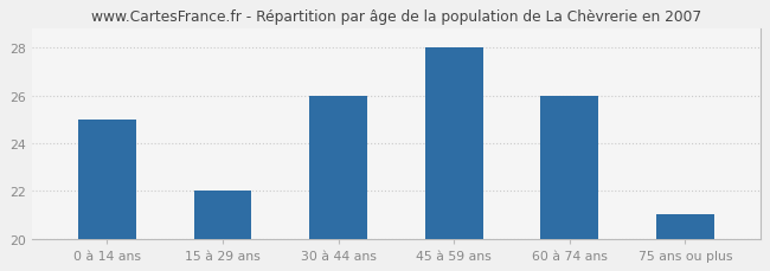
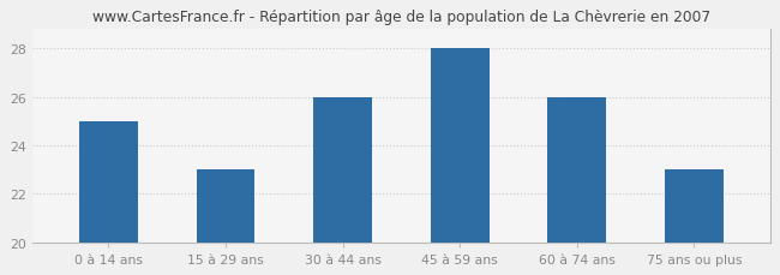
15 à 29 ans: 22 -> 23
75 ans ou plus: 21 -> 23
